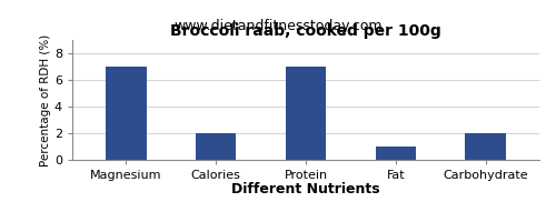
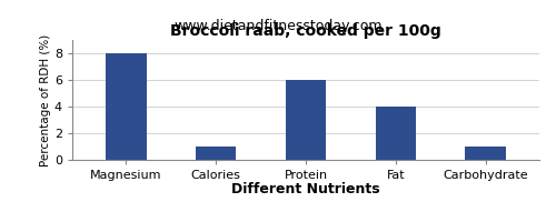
Magnesium: 7 -> 8
Calories: 2 -> 1
Protein: 7 -> 6
Fat: 1 -> 4
Carbohydrate: 2 -> 1
